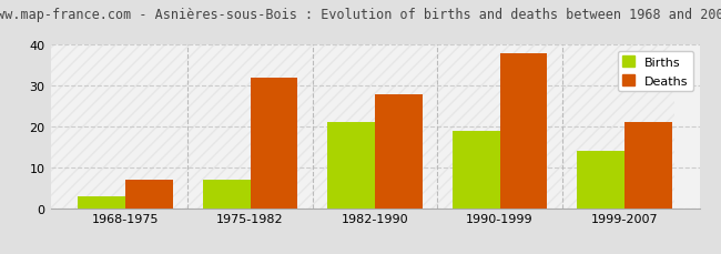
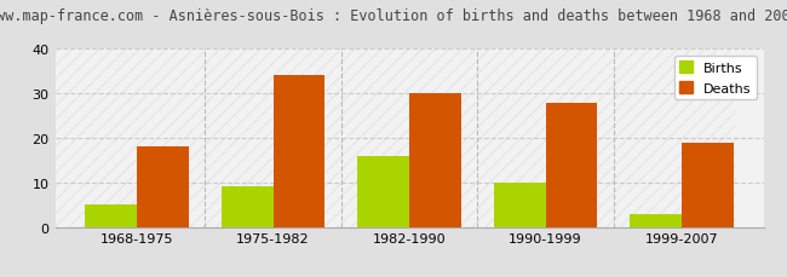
Births/1968-1975: 3 -> 5
Deaths/1968-1975: 7 -> 18
Births/1975-1982: 7 -> 9
Deaths/1975-1982: 32 -> 34
Births/1982-1990: 21 -> 16
Deaths/1982-1990: 28 -> 30
Births/1990-1999: 19 -> 10
Deaths/1990-1999: 38 -> 28
Births/1999-2007: 14 -> 3
Deaths/1999-2007: 21 -> 19
